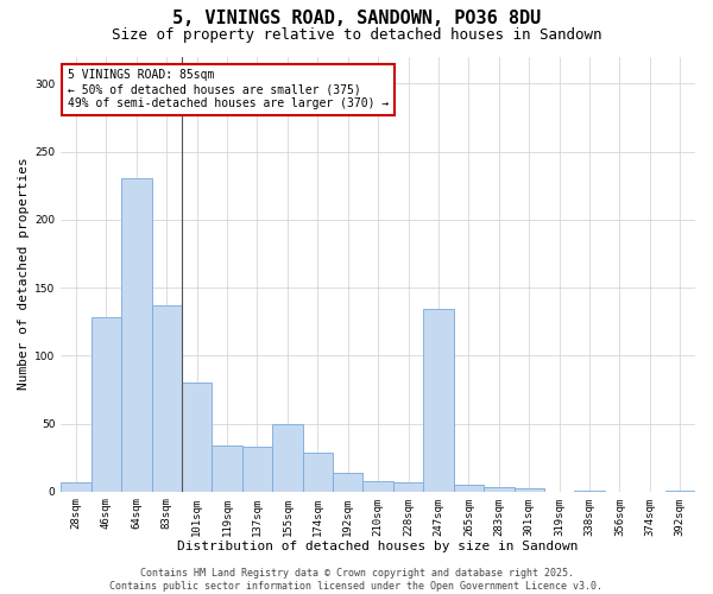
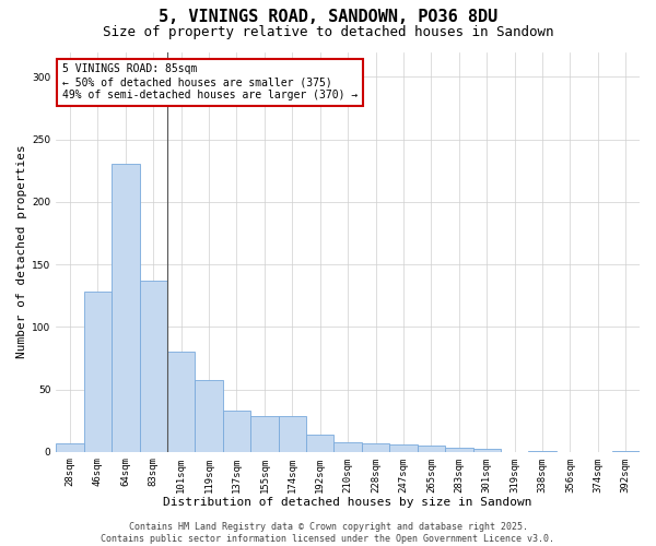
119sqm: 34 -> 57
155sqm: 50 -> 29
247sqm: 134 -> 6
